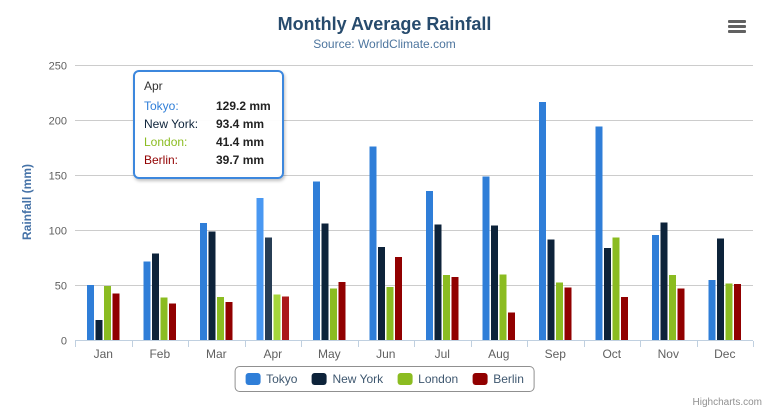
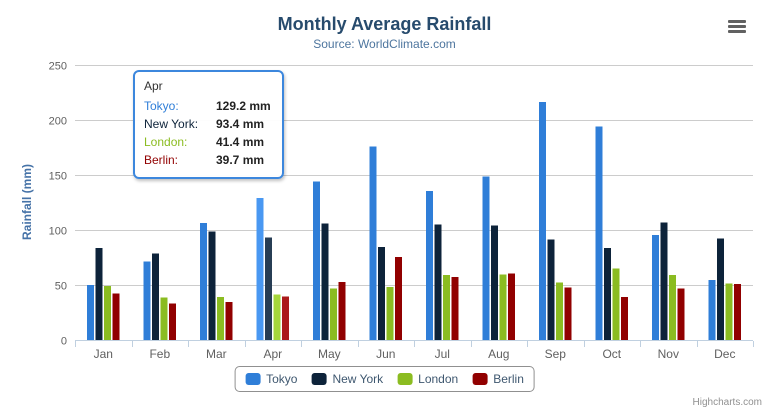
New York/Jan: 18 -> 84
Berlin/Aug: 25 -> 60
London/Oct: 93 -> 65
